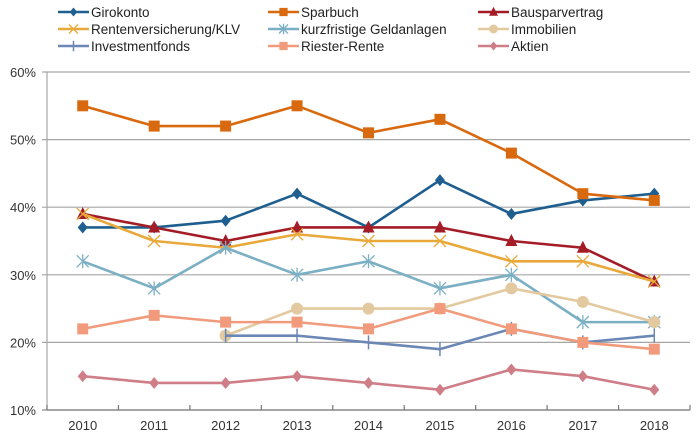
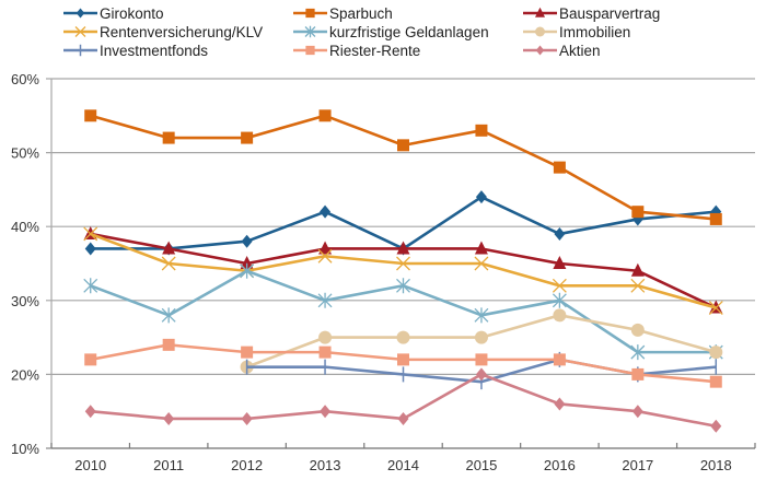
Riester-Rente/2015: 25% -> 22%
Aktien/2015: 13% -> 20%
